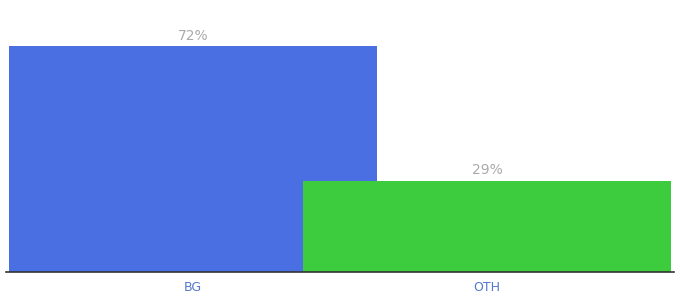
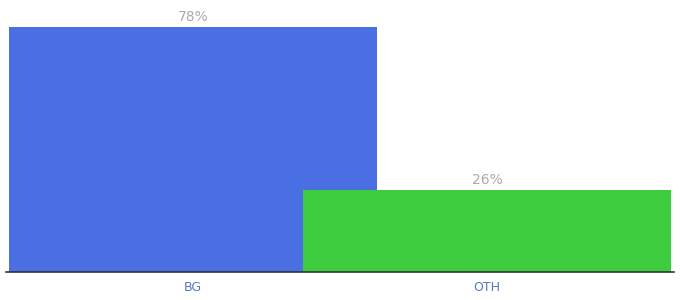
BG: 72% -> 78%
OTH: 29% -> 26%
